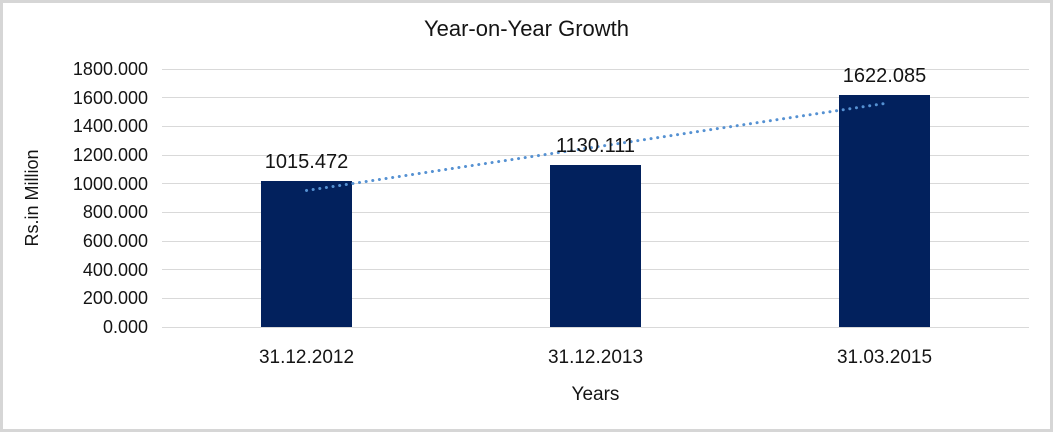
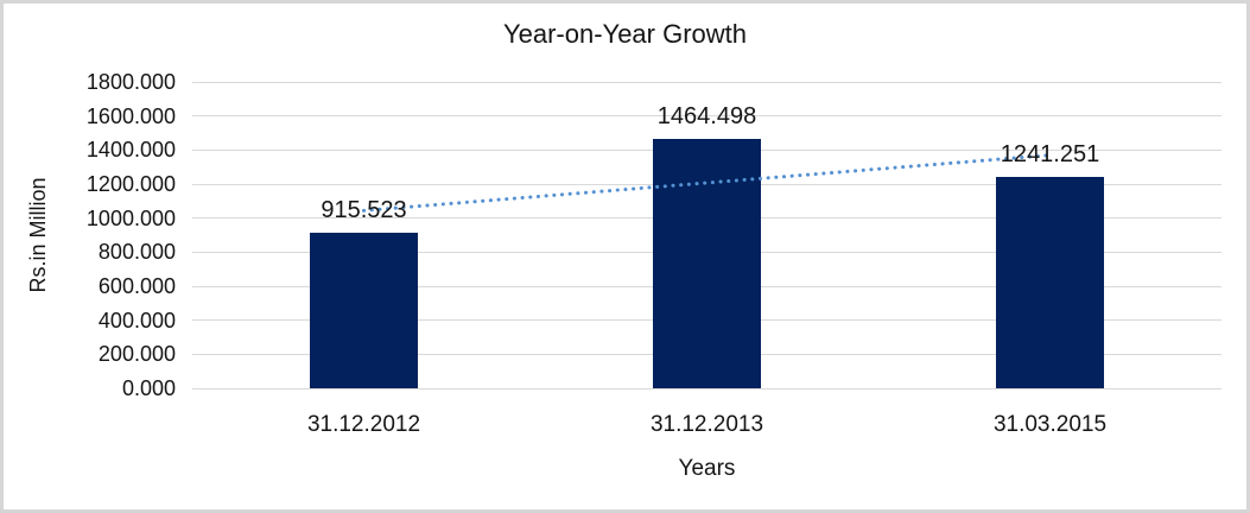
31.12.2012: 1015.472 -> 915.523
31.12.2013: 1130.111 -> 1464.498
31.03.2015: 1622.085 -> 1241.251
